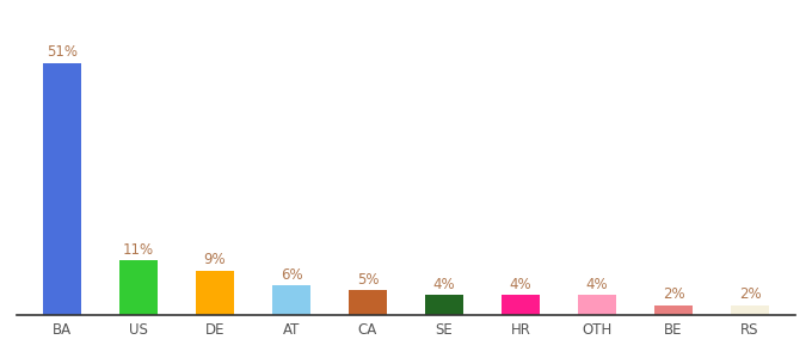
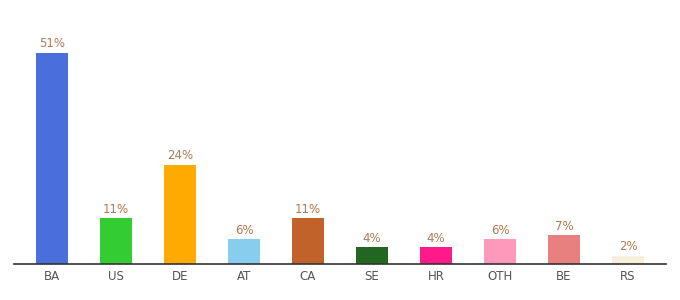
DE: 9% -> 24%
CA: 5% -> 11%
OTH: 4% -> 6%
BE: 2% -> 7%
